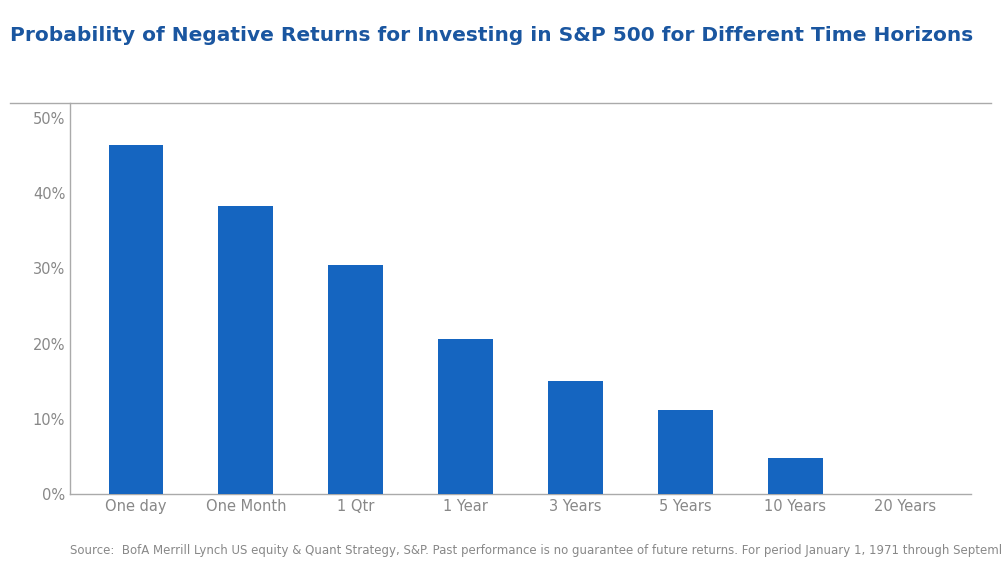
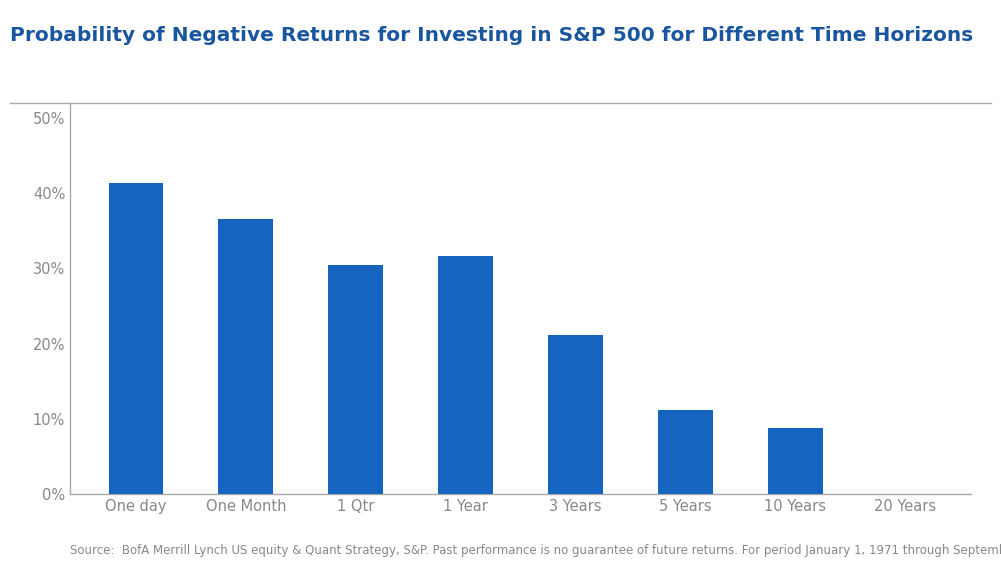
One day: 46.5% -> 41.4%
One Month: 38.3% -> 36.6%
1 Year: 20.6% -> 31.6%
3 Years: 15.0% -> 21.2%
10 Years: 4.7% -> 8.8%
